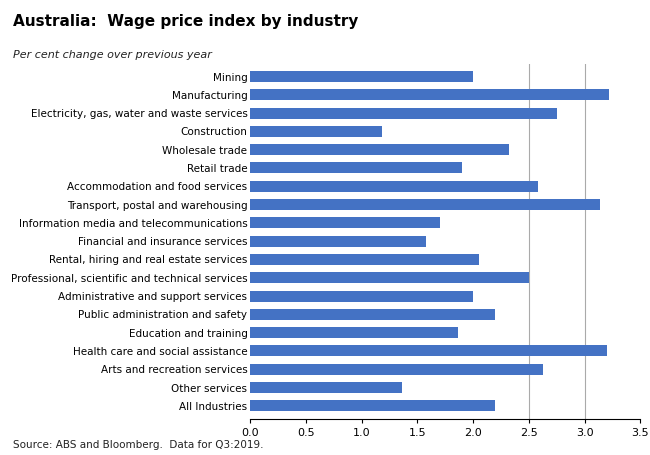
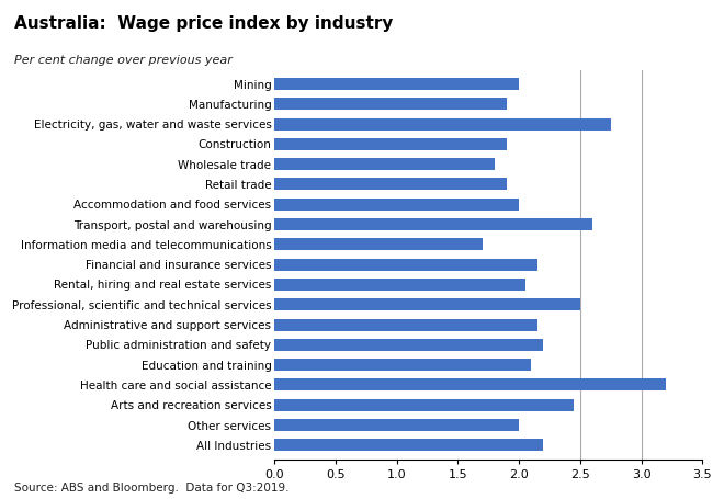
Manufacturing: 3.22 -> 1.90
Construction: 1.18 -> 1.90
Wholesale trade: 2.32 -> 1.80
Accommodation and food services: 2.58 -> 2.00
Transport, postal and warehousing: 3.14 -> 2.60
Financial and insurance services: 1.58 -> 2.15
Administrative and support services: 2.00 -> 2.15
Education and training: 1.86 -> 2.10
Arts and recreation services: 2.63 -> 2.45
Other services: 1.36 -> 2.00
